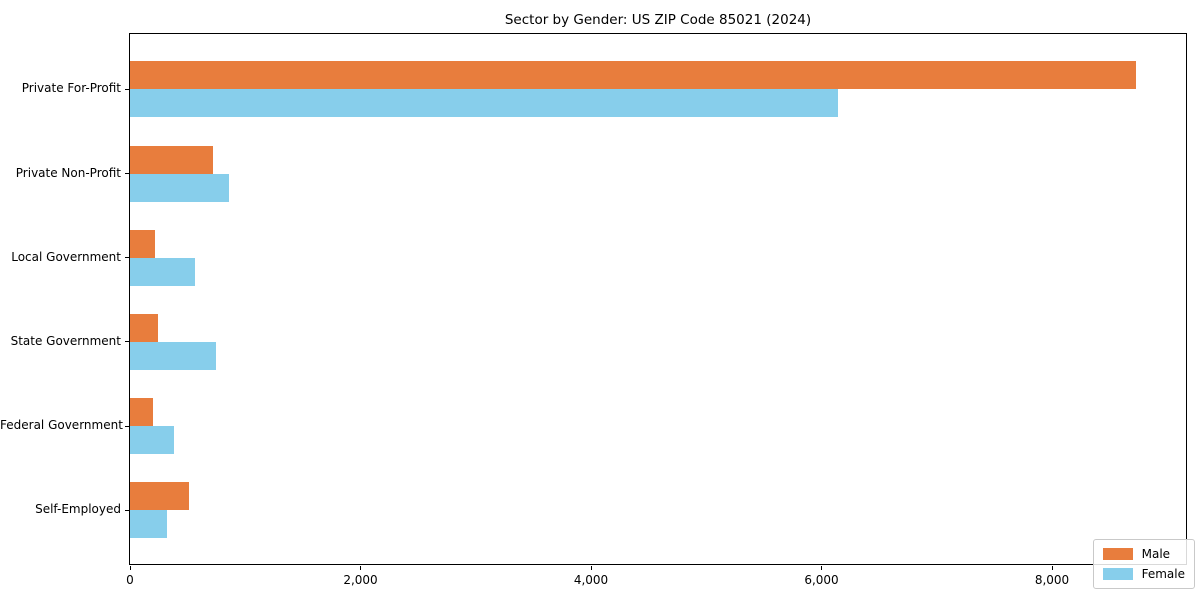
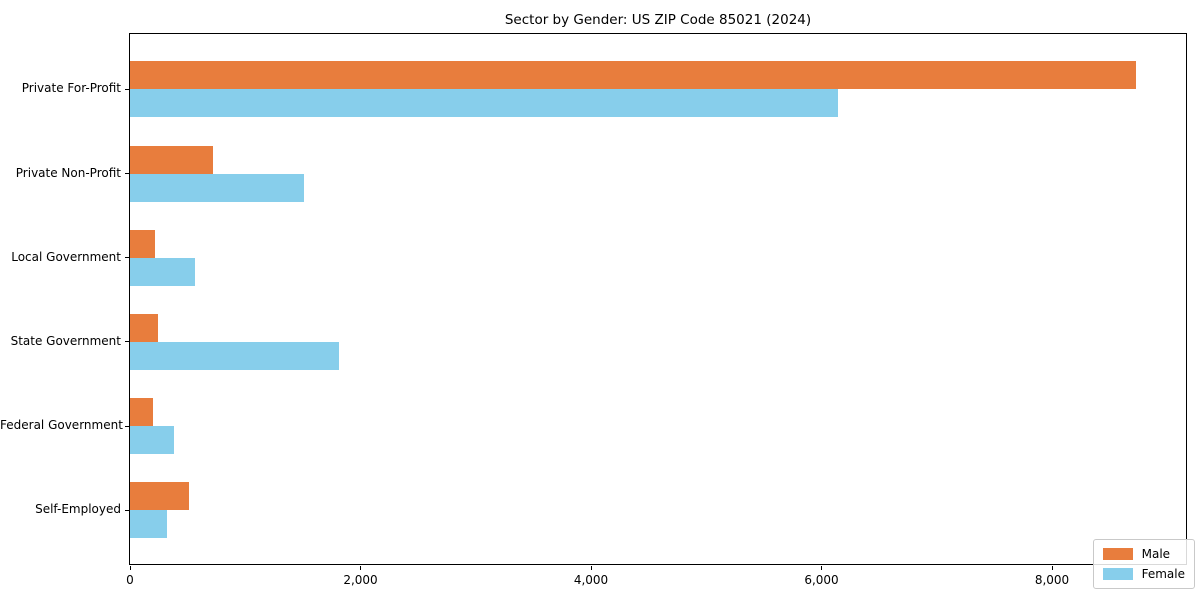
Female/Private Non-Profit: 860 -> 1510
Female/State Government: 740 -> 1810
